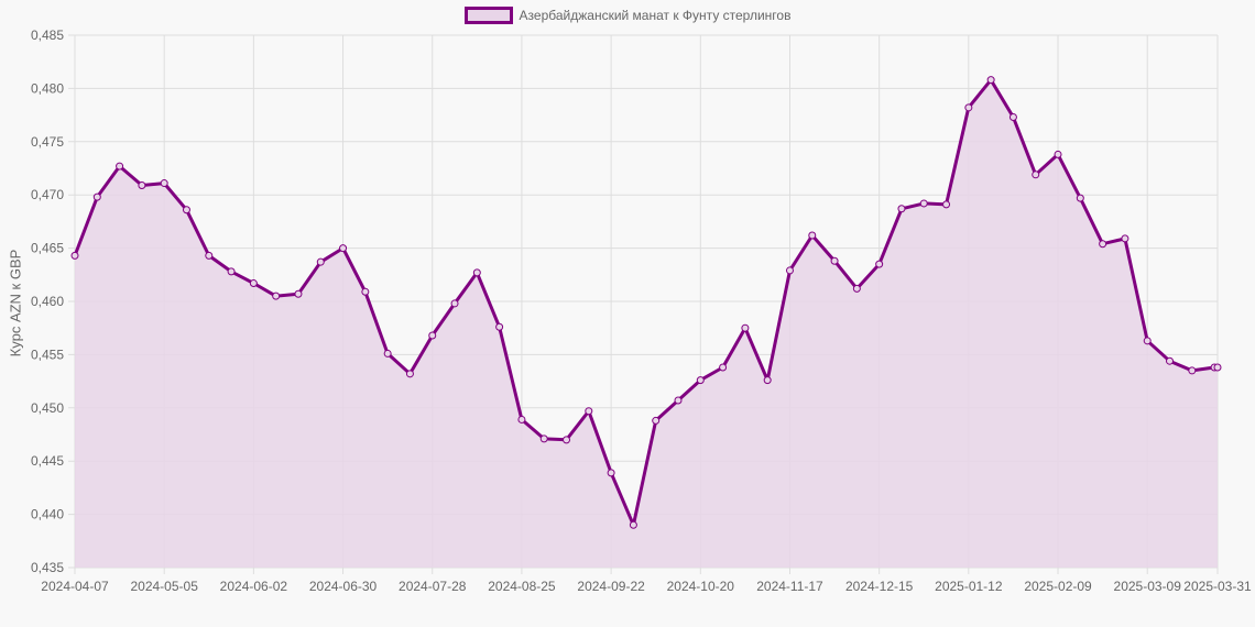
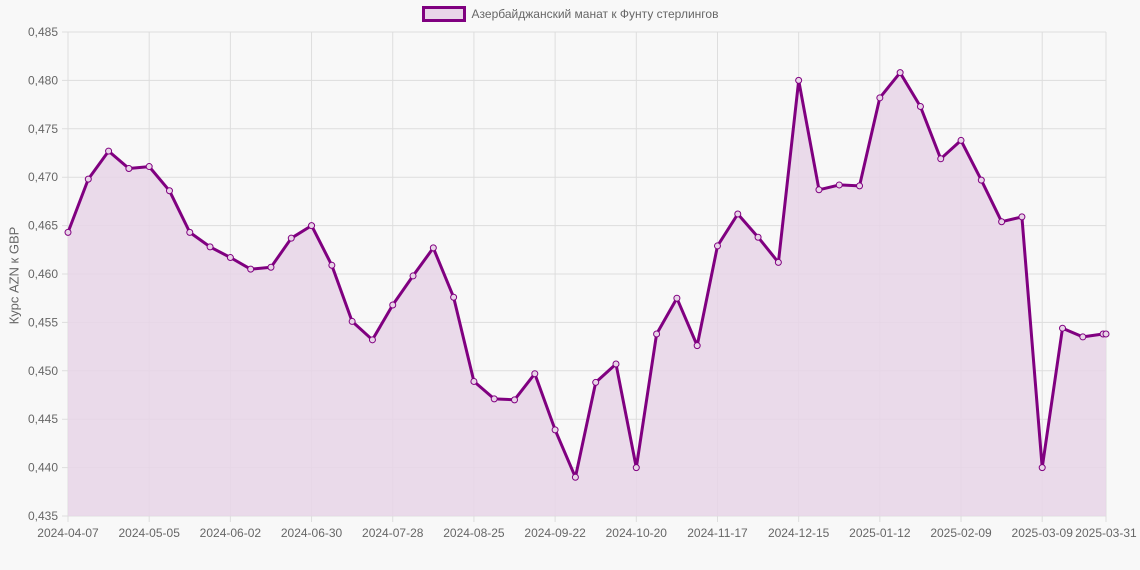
2024-10-20: 0,45 -> 0,44
2024-12-15: 0,46 -> 0,48
2025-03-09: 0,46 -> 0,44
